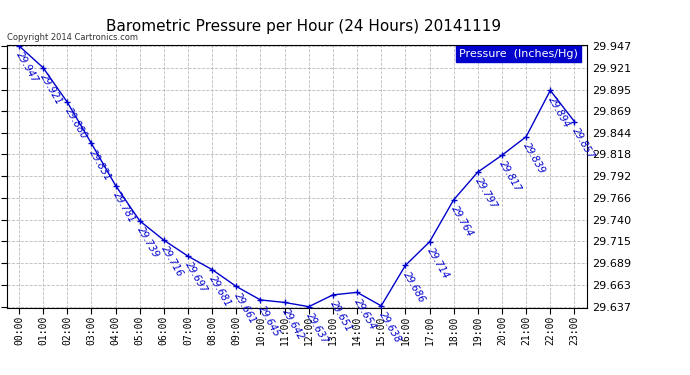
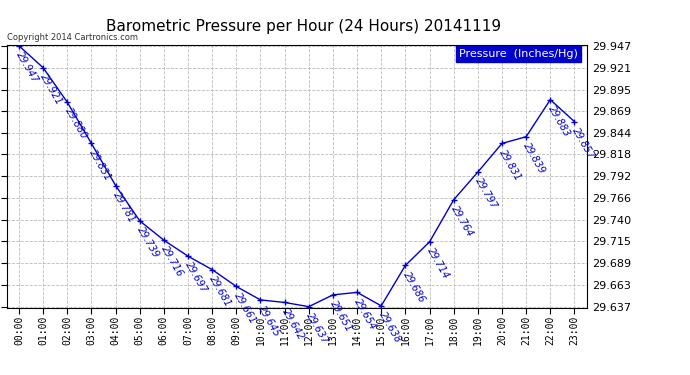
20:00: 29.817 -> 29.831
22:00: 29.894 -> 29.883
